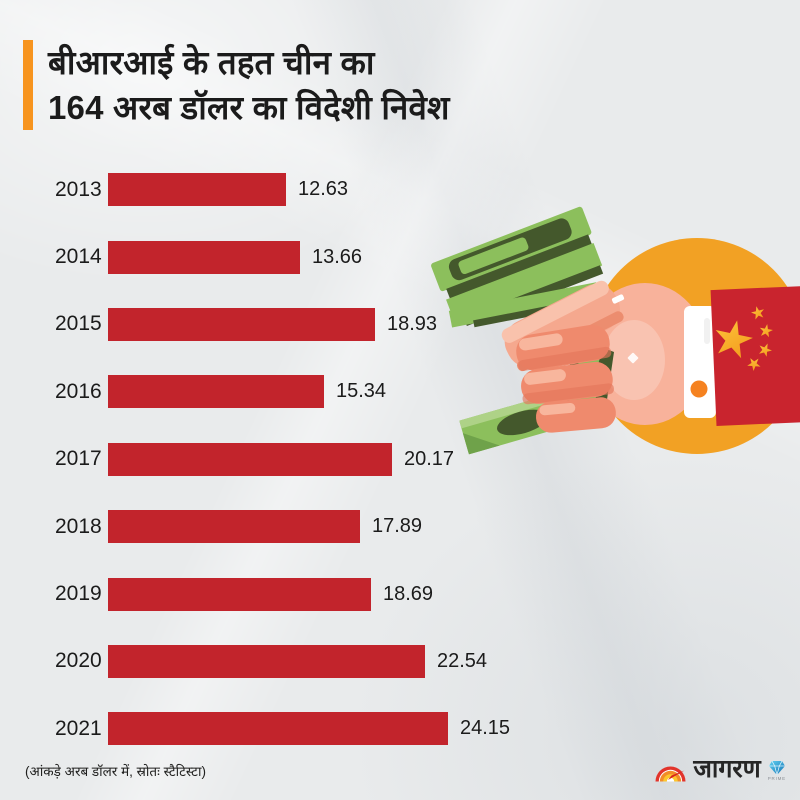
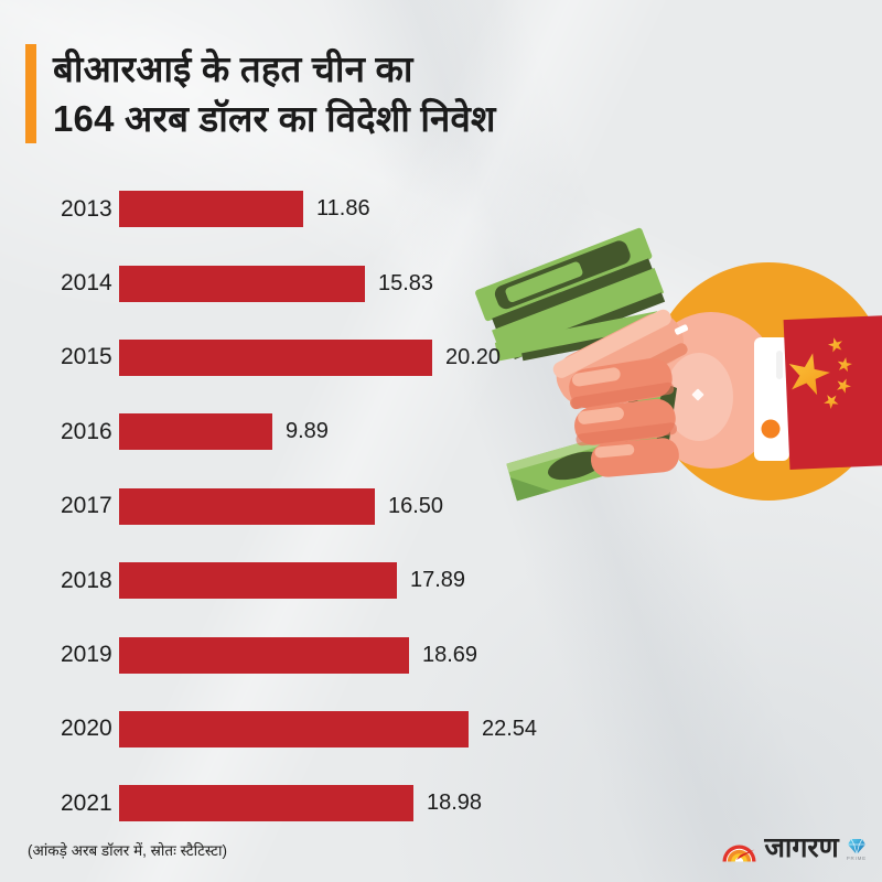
2013: 12.63 -> 11.86
2014: 13.66 -> 15.83
2015: 18.93 -> 20.20
2016: 15.34 -> 9.89
2017: 20.17 -> 16.50
2021: 24.15 -> 18.98
